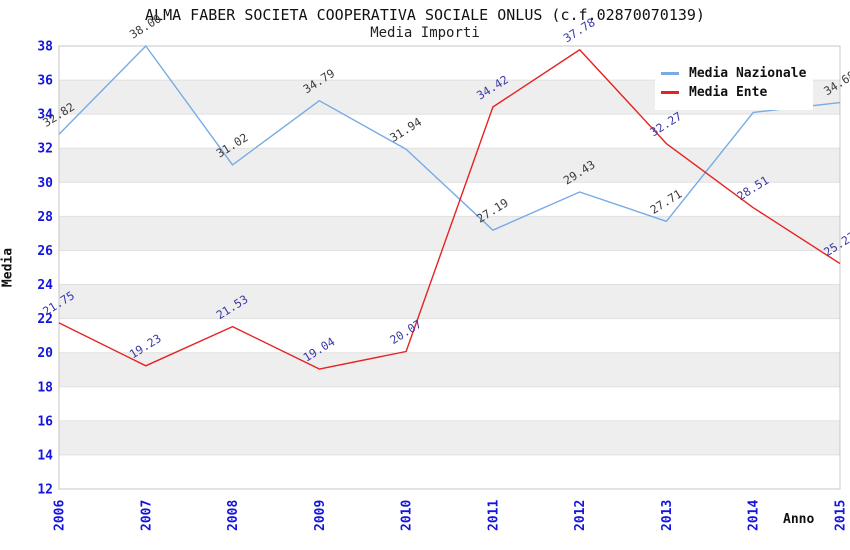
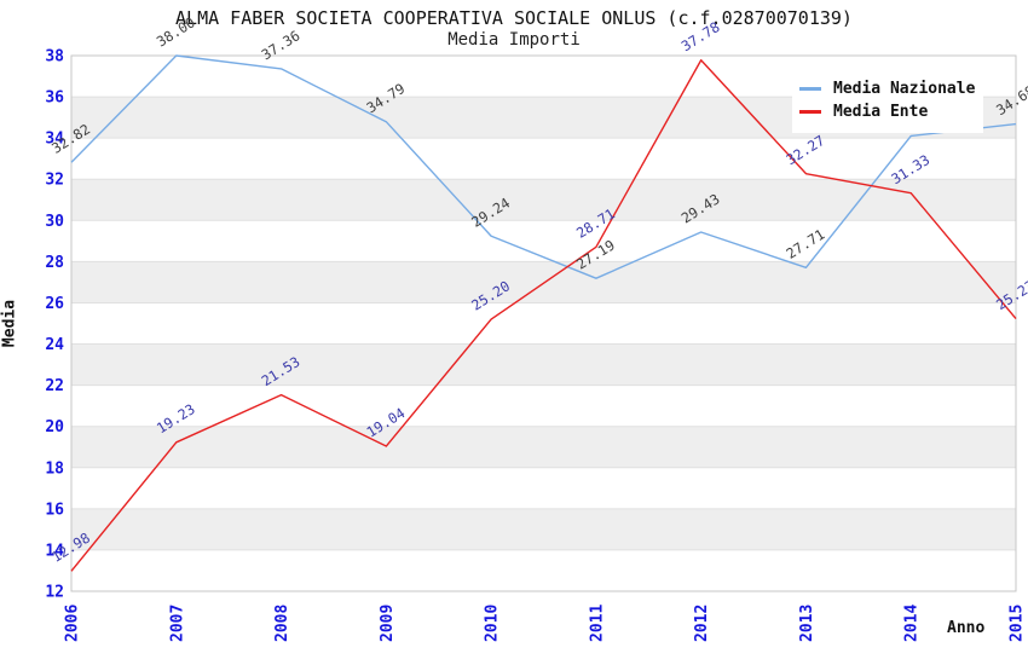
Media Ente/2006: 21.75 -> 12.98
Media Nazionale/2008: 31.02 -> 37.36
Media Nazionale/2010: 31.94 -> 29.24
Media Ente/2010: 20.07 -> 25.20
Media Ente/2011: 34.42 -> 28.71
Media Ente/2014: 28.51 -> 31.33
